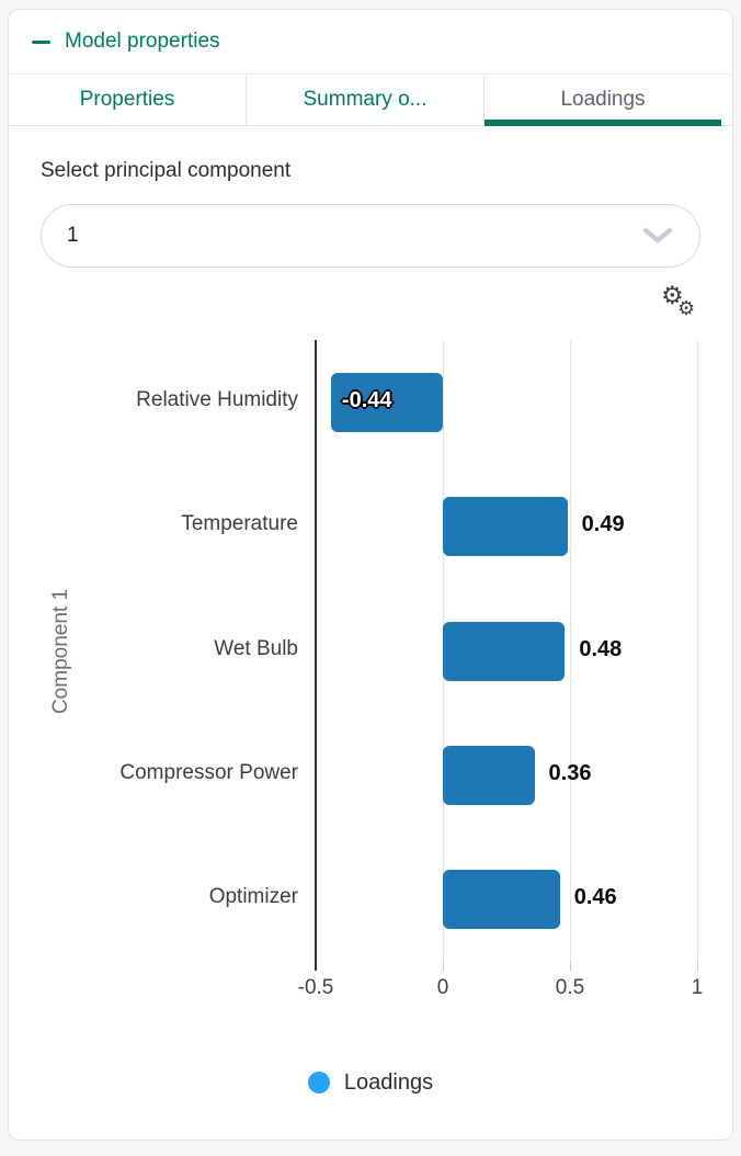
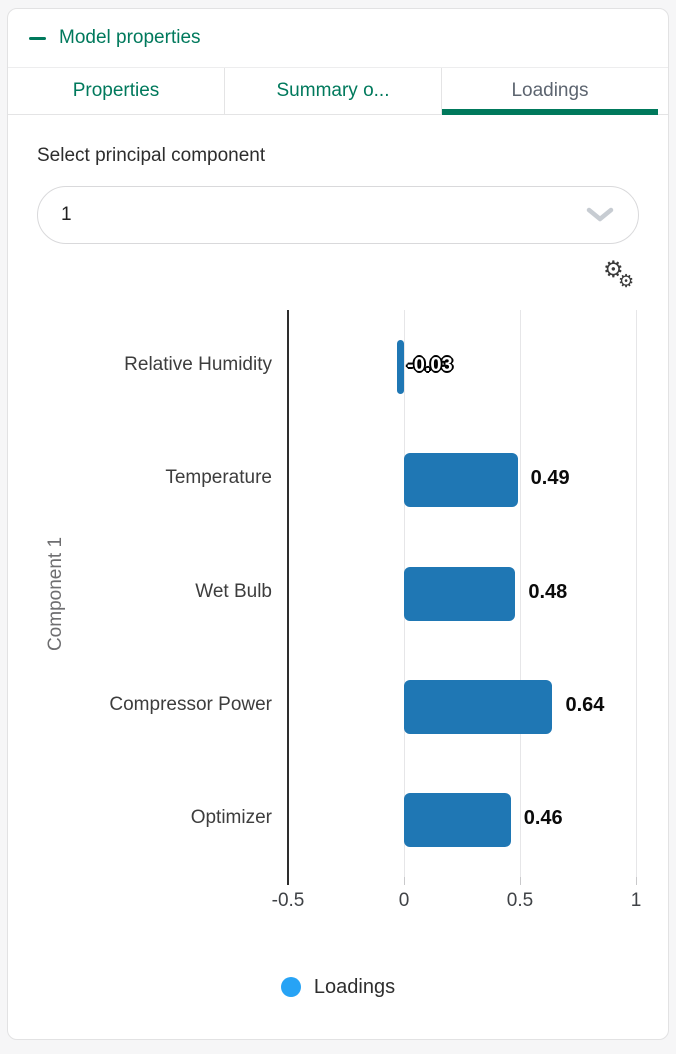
Relative Humidity: -0.44 -> -0.03
Compressor Power: 0.36 -> 0.64
